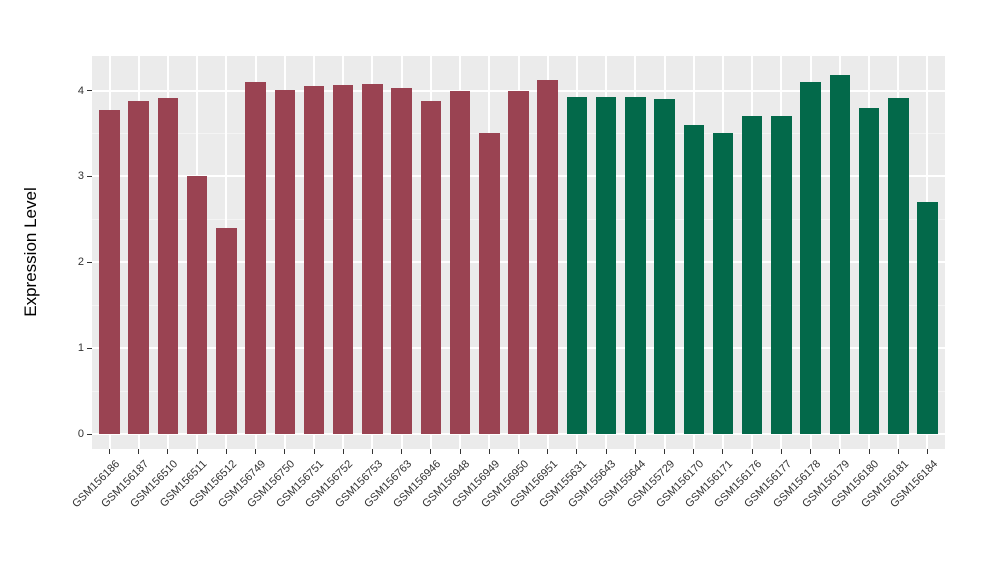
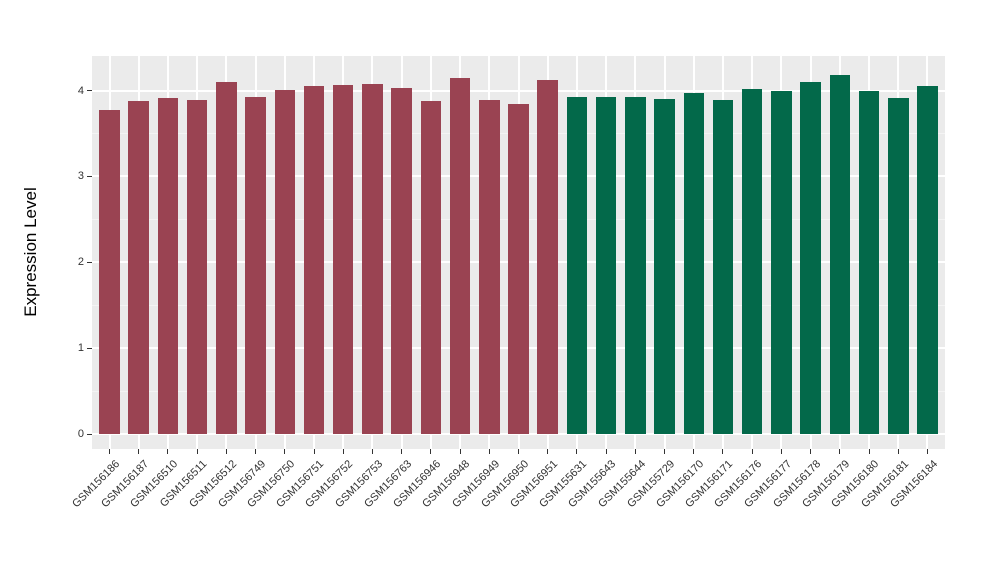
GSM156511: 3.0 -> 3.9
GSM156512: 2.4 -> 4.1
GSM156749: 4.1 -> 3.9
GSM156948: 4.0 -> 4.1
GSM156949: 3.5 -> 3.9
GSM156950: 4.0 -> 3.8
GSM156170: 3.6 -> 4.0
GSM156171: 3.5 -> 3.9
GSM156176: 3.7 -> 4.0
GSM156177: 3.7 -> 4.0
GSM156180: 3.8 -> 4.0
GSM156184: 2.7 -> 4.0
